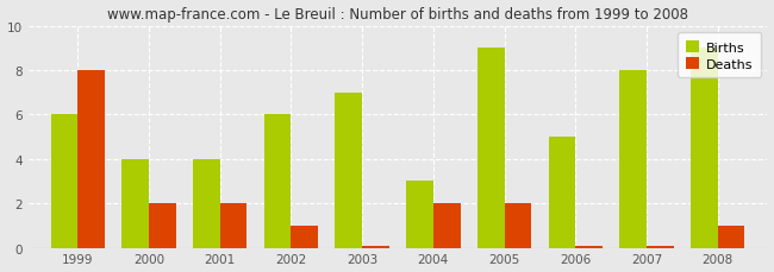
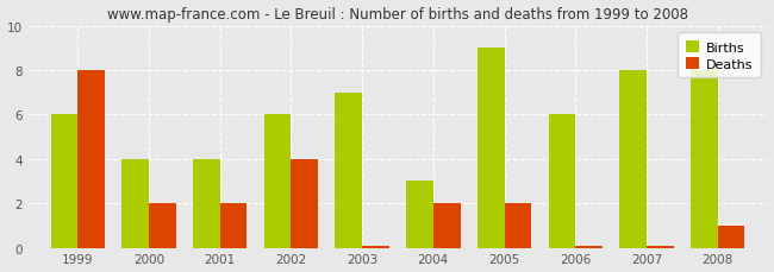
Deaths/2002: 1.0 -> 4.0
Births/2006: 5 -> 6
Births/2008: 9 -> 8
